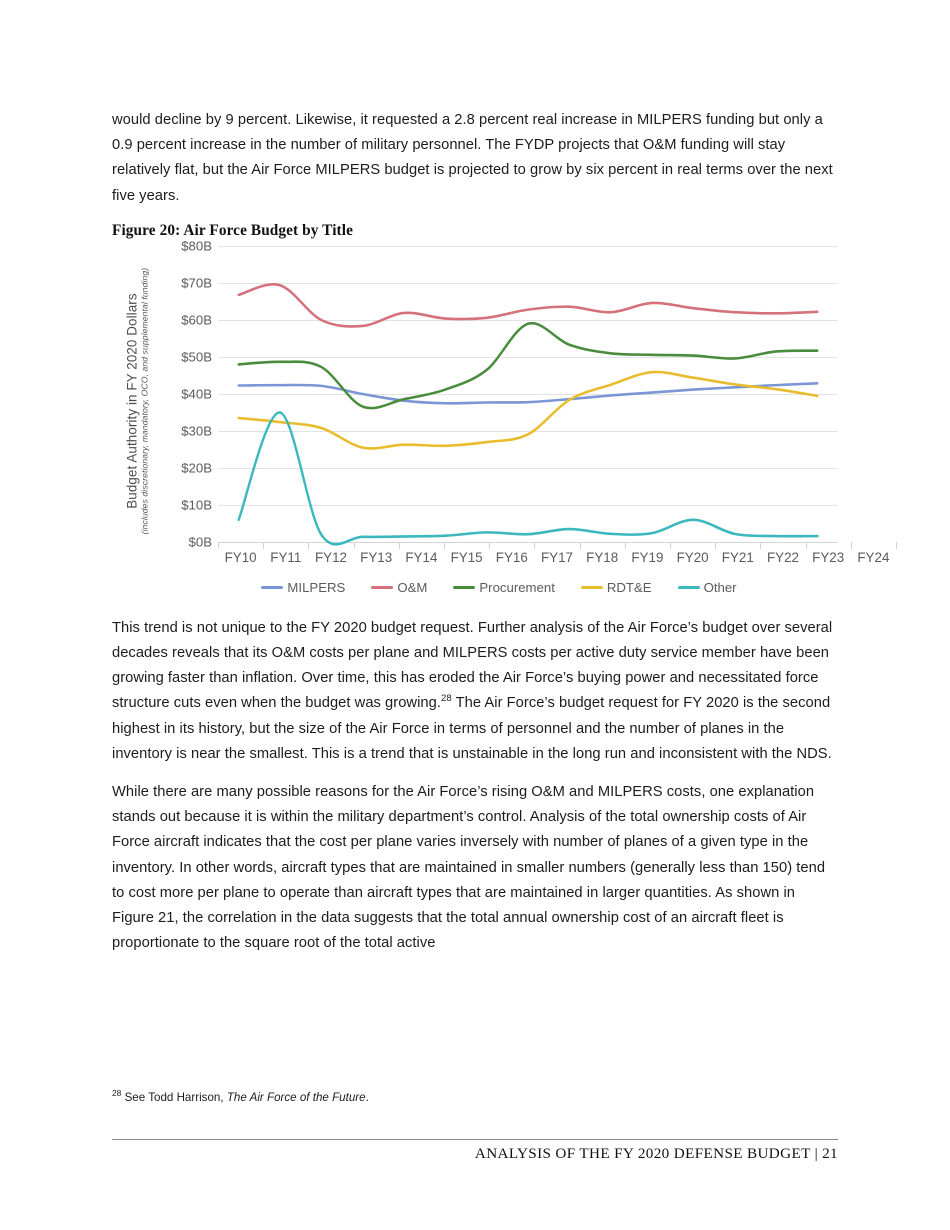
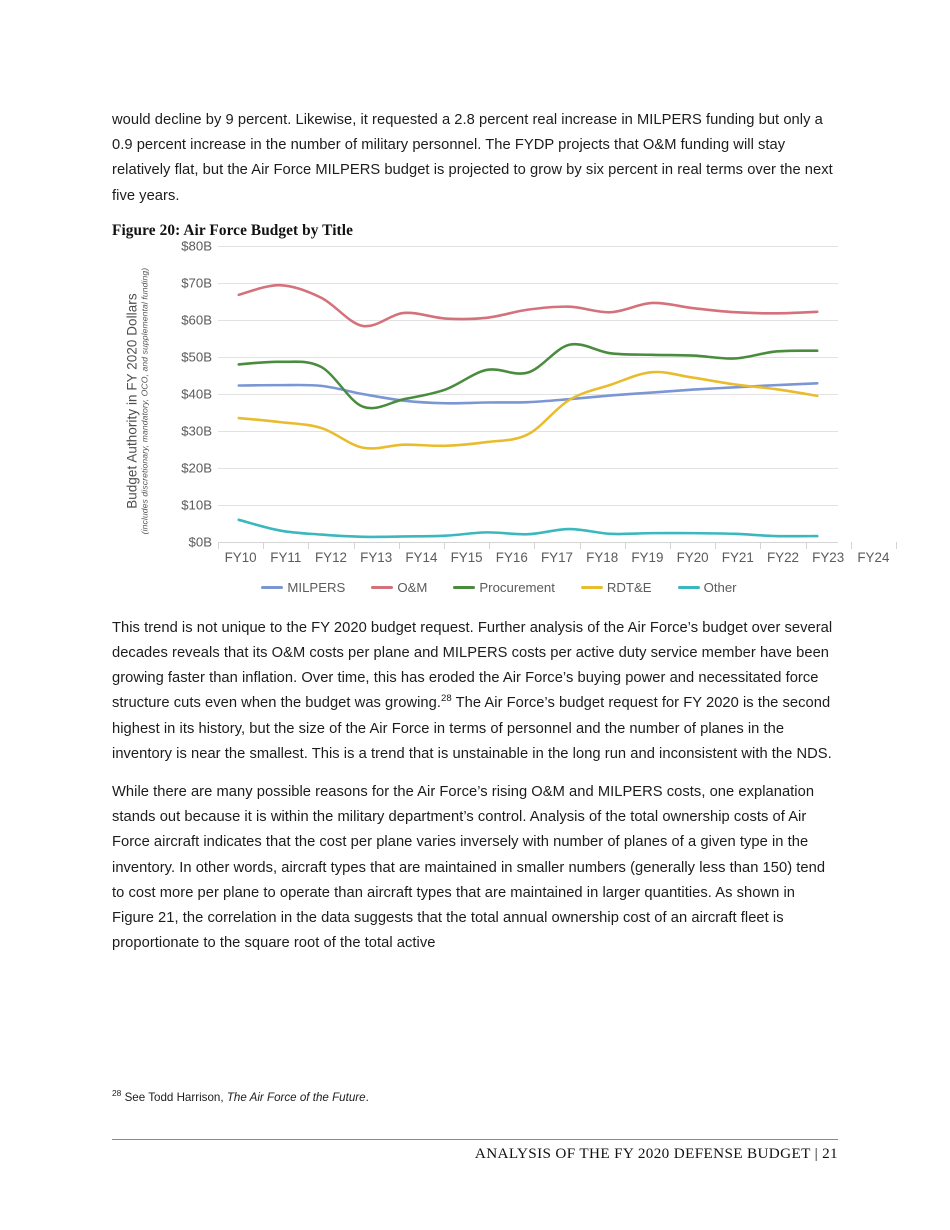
Other/FY11: $35B -> $3B
O&M/FY12: $60B -> $66B
Procurement/FY17: $59B -> $46B
Other/FY21: $6B -> $2B
